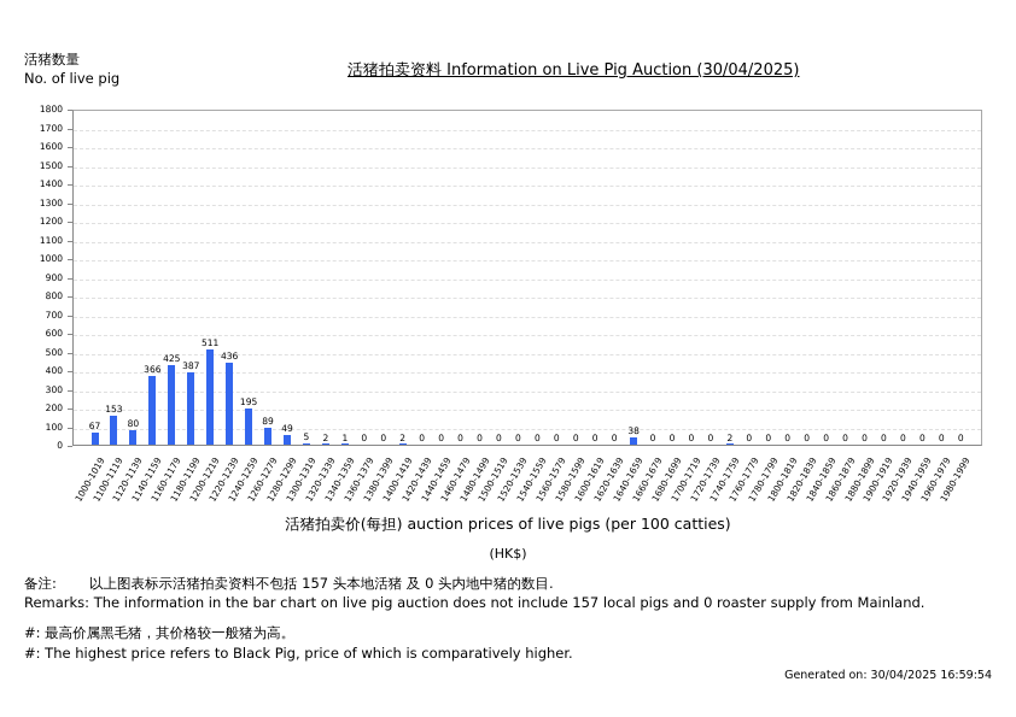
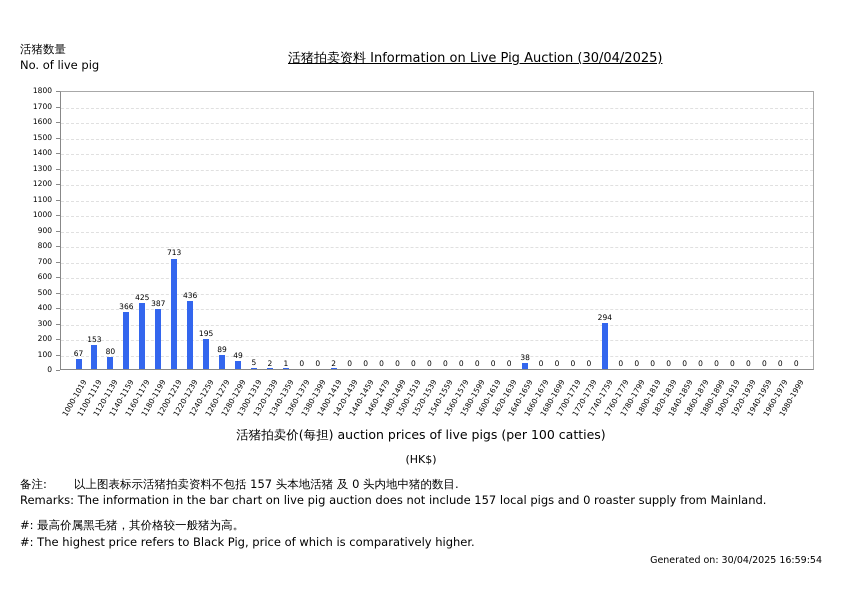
1200-1219: 511 -> 713
1740-1759: 2 -> 294
